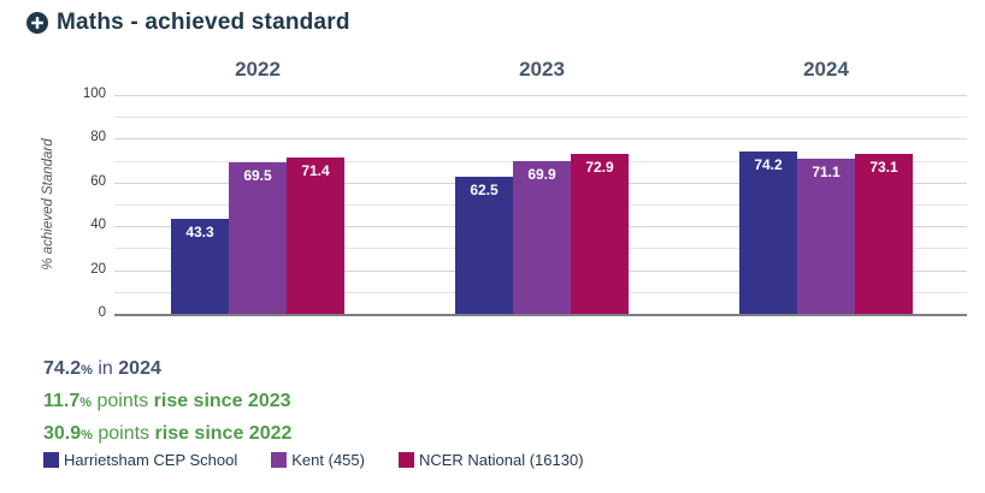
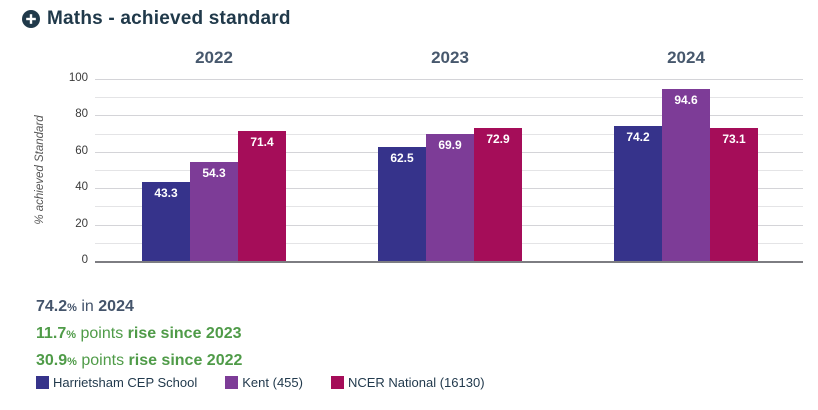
Kent (455)/2022: 69.5 -> 54.3
Kent (455)/2024: 71.1 -> 94.6
